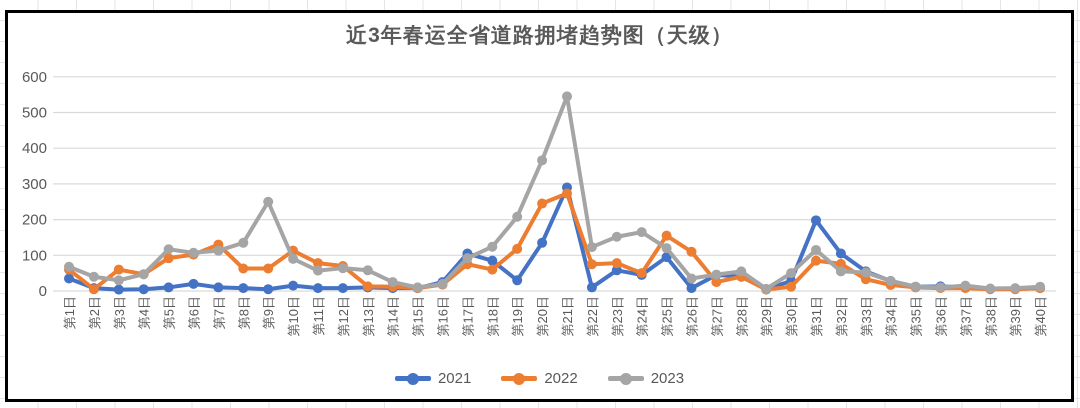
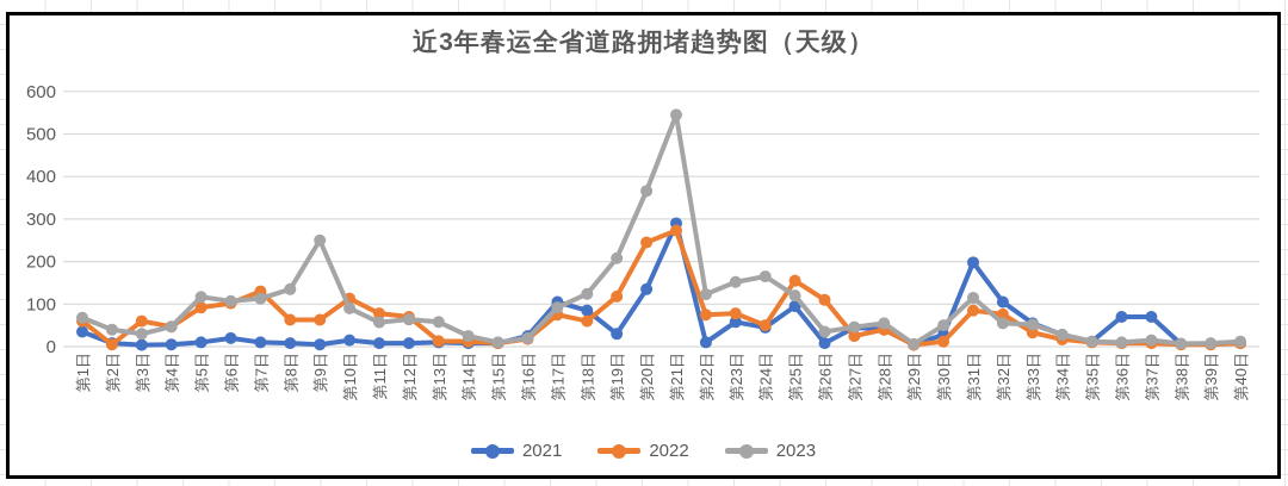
2021/第36日: 10 -> 70
2021/第37日: 10 -> 70
